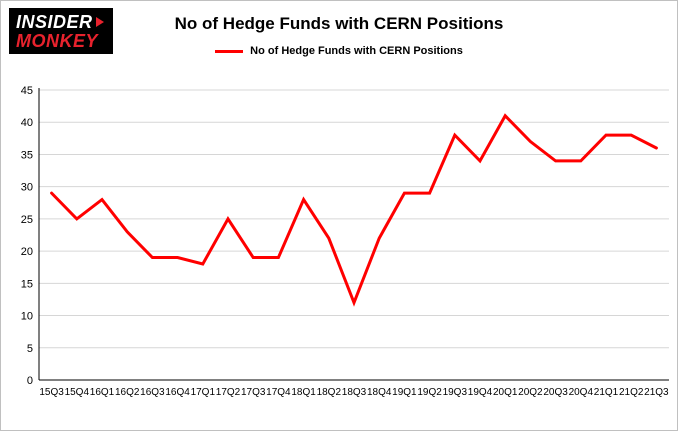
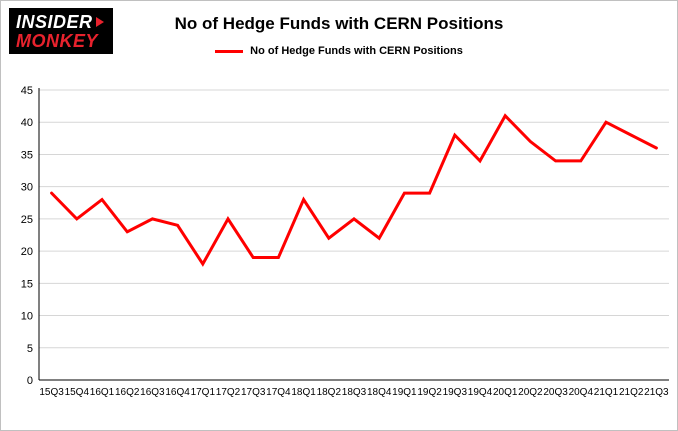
16Q3: 19 -> 25
16Q4: 19 -> 24
18Q3: 12 -> 25
21Q1: 38 -> 40
